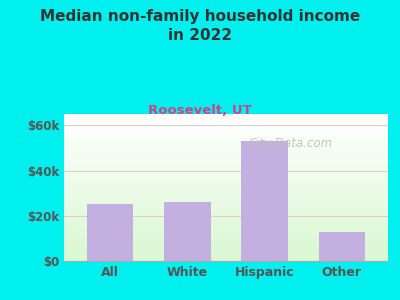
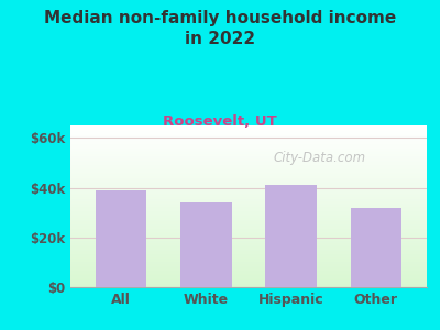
All: $25k -> $39k
White: $26k -> $34k
Hispanic: $53k -> $41k
Other: $13k -> $32k
